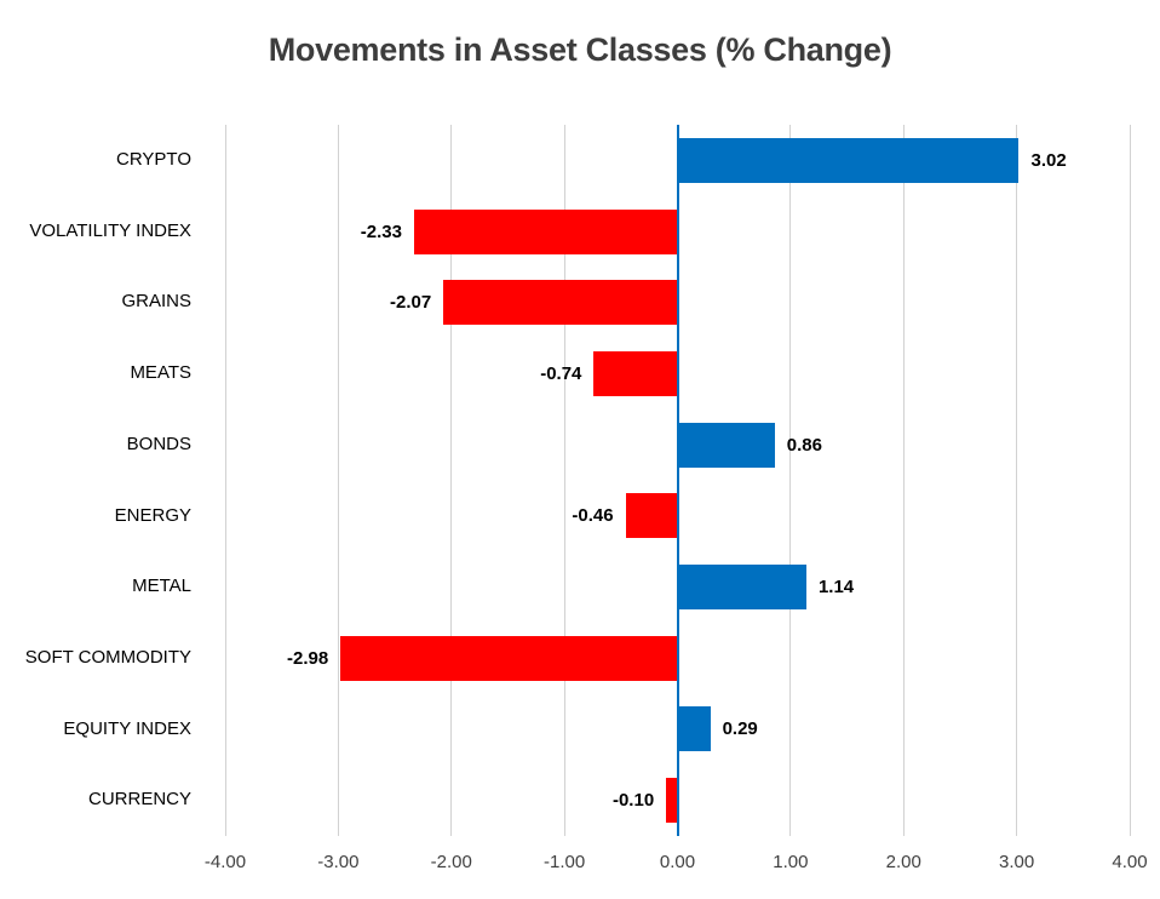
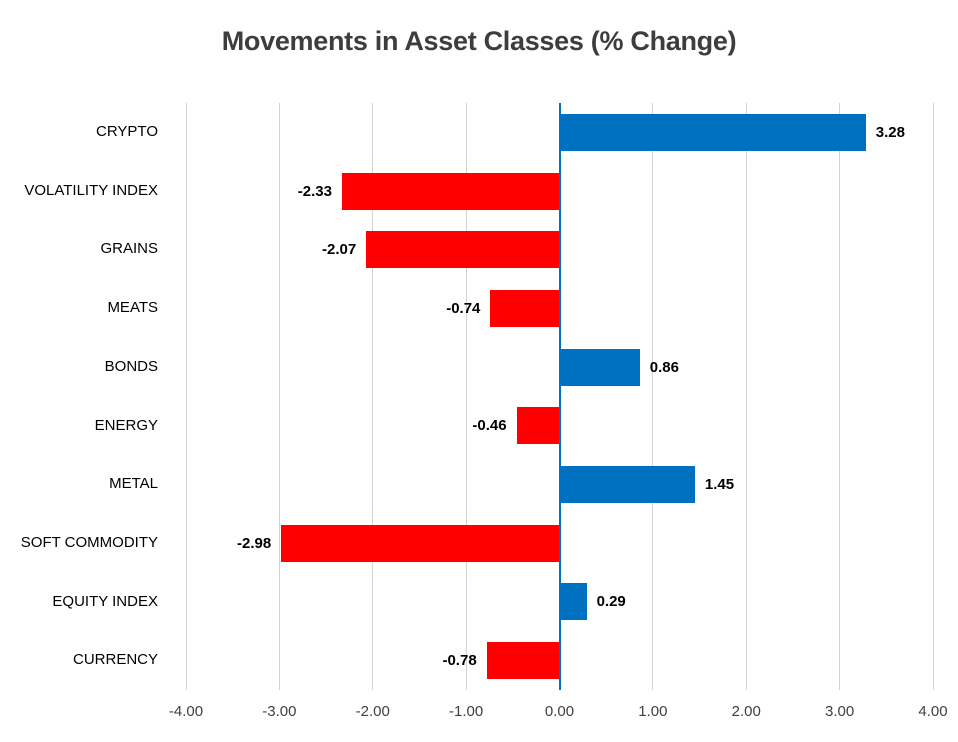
CRYPTO: 3.02 -> 3.28
METAL: 1.14 -> 1.45
CURRENCY: -0.10 -> -0.78
